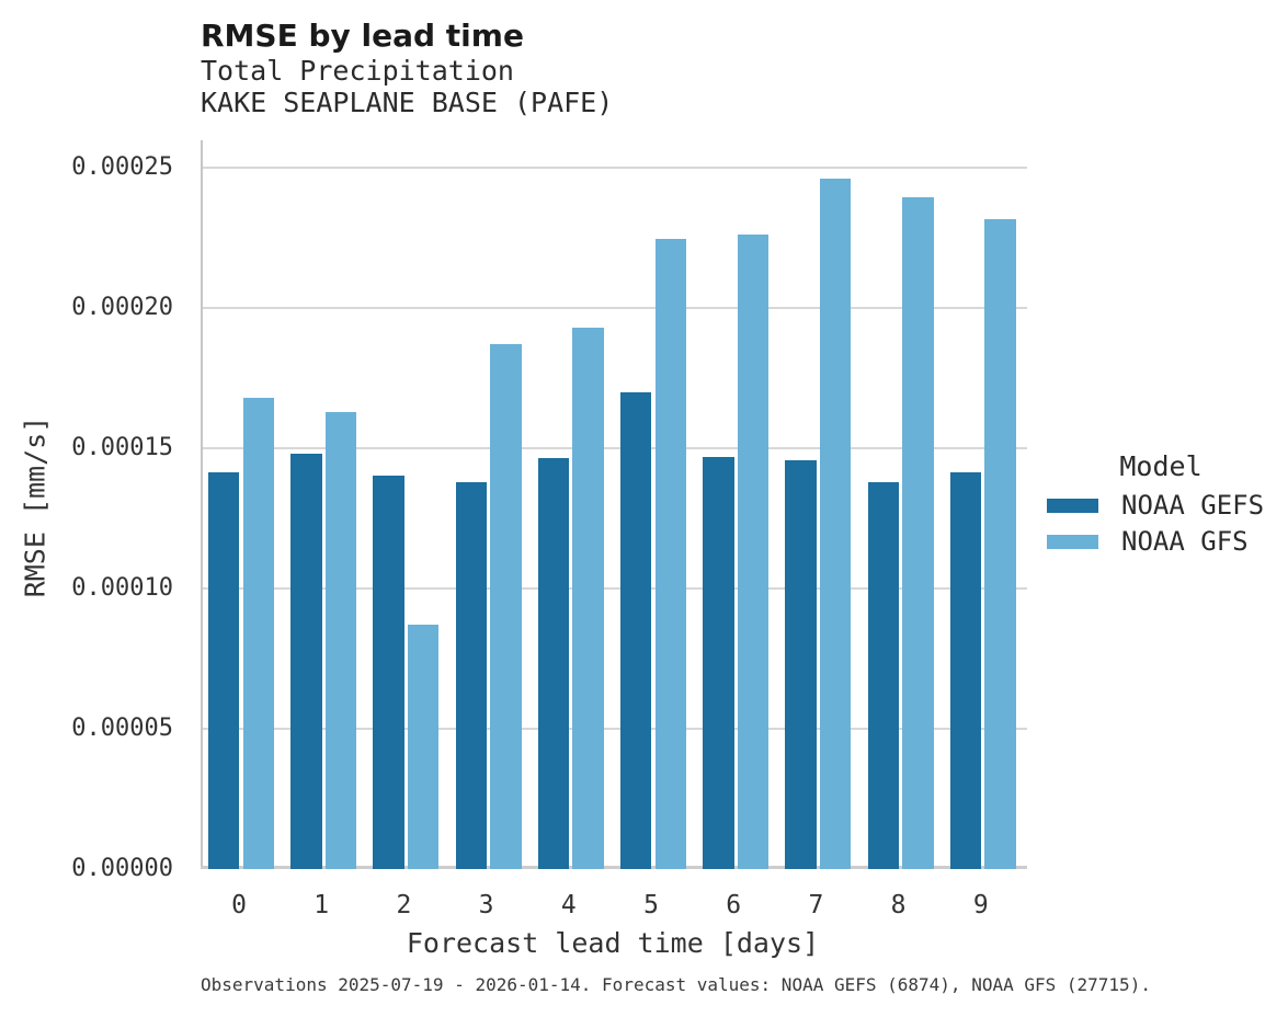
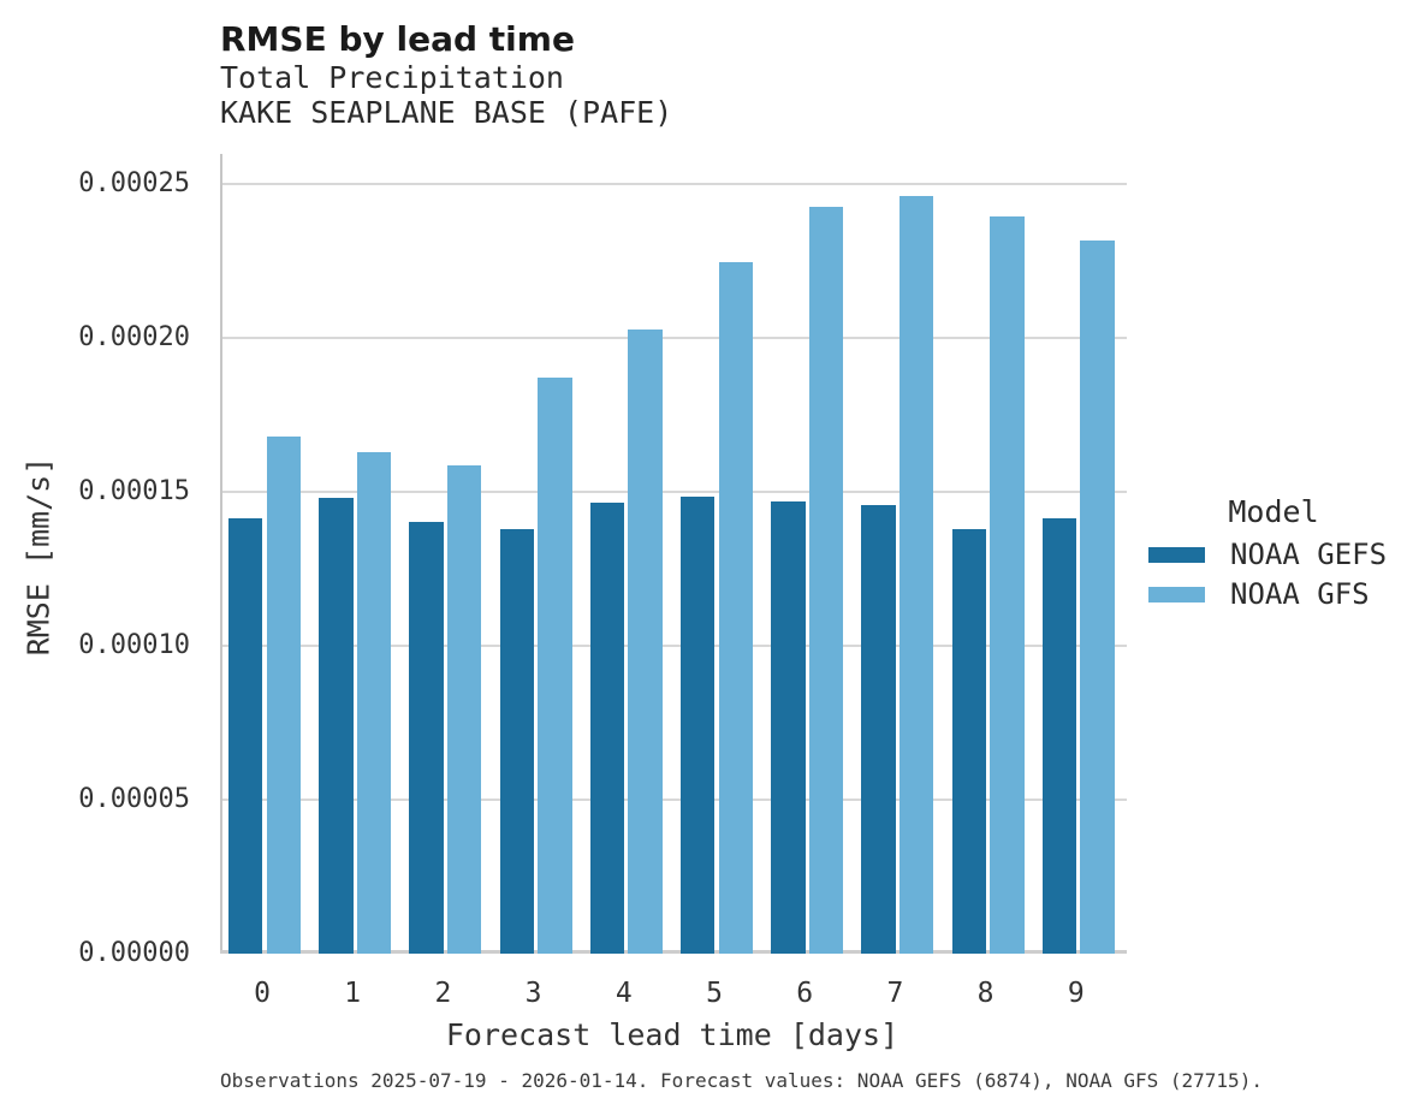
NOAA GFS/2: 0.000087 -> 0.000159
NOAA GFS/4: 0.000193 -> 0.000203
NOAA GEFS/5: 0.000170 -> 0.000148
NOAA GFS/6: 0.000226 -> 0.000243
